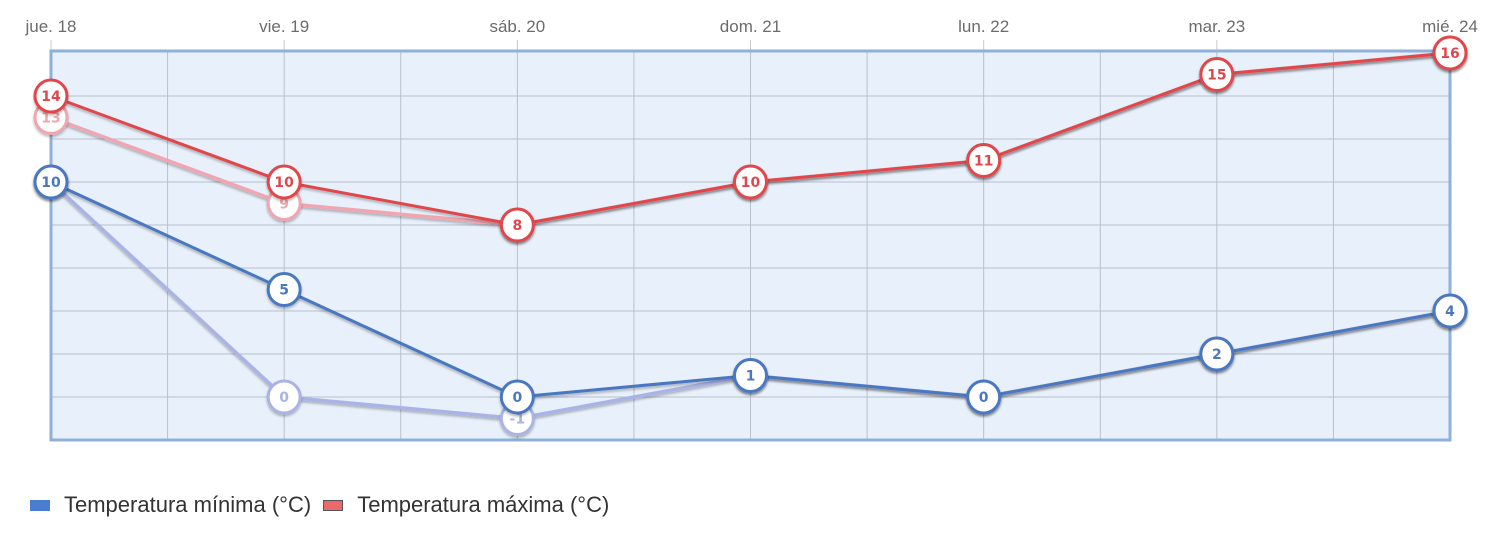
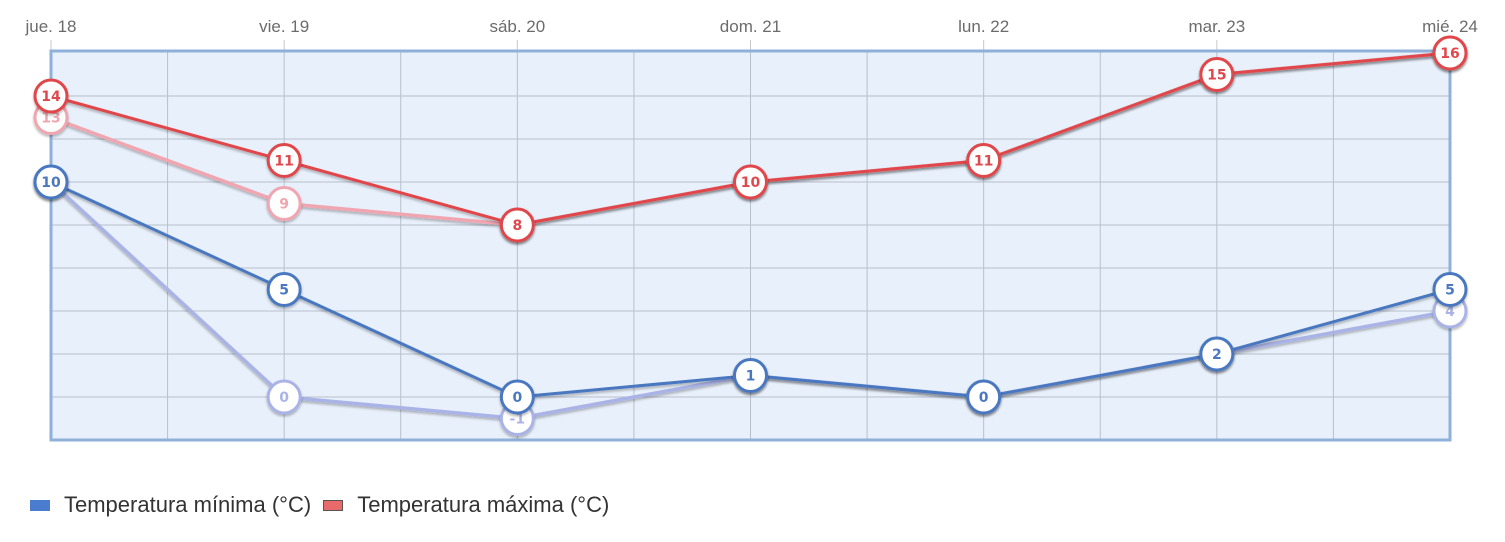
Temperatura máxima (°C)/vie. 19: 10 -> 11
Temperatura mínima (°C)/mié. 24: 4 -> 5
